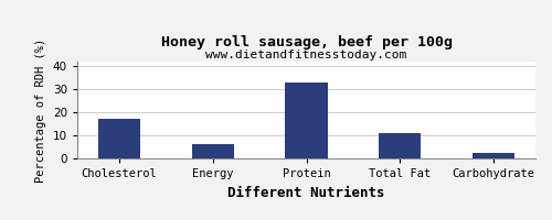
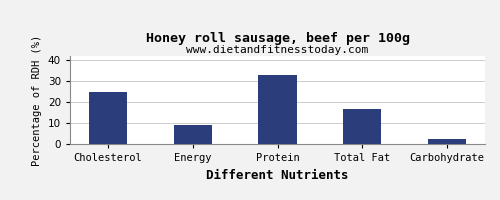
Cholesterol: 17.0 -> 25.0
Energy: 6.0 -> 9.0
Total Fat: 11.0 -> 16.5
